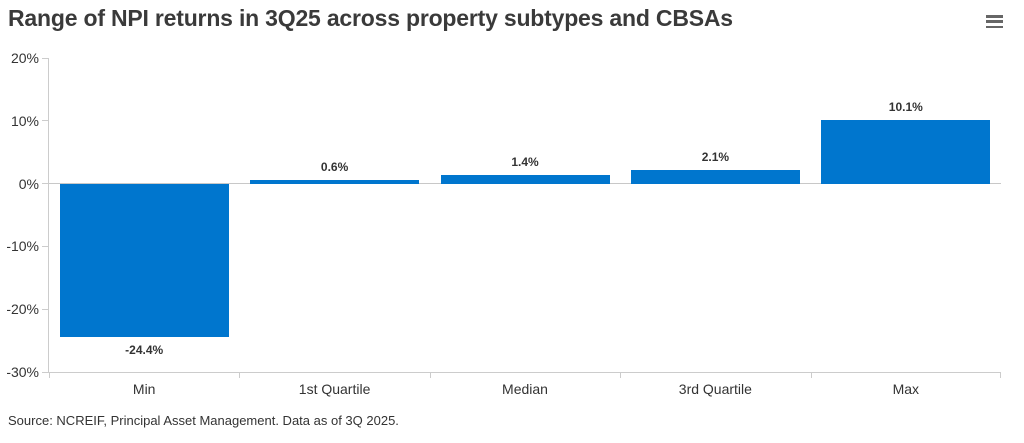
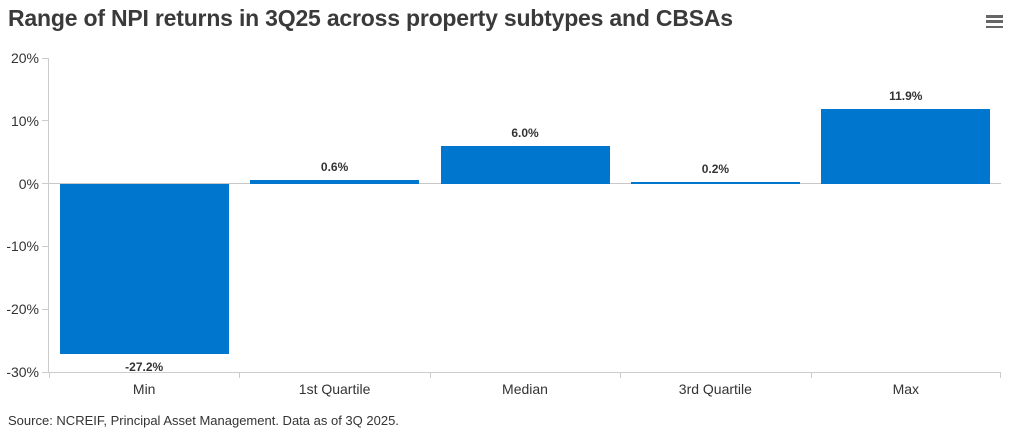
Min: -24.4% -> -27.2%
Median: 1.4% -> 6.0%
3rd Quartile: 2.1% -> 0.2%
Max: 10.1% -> 11.9%
